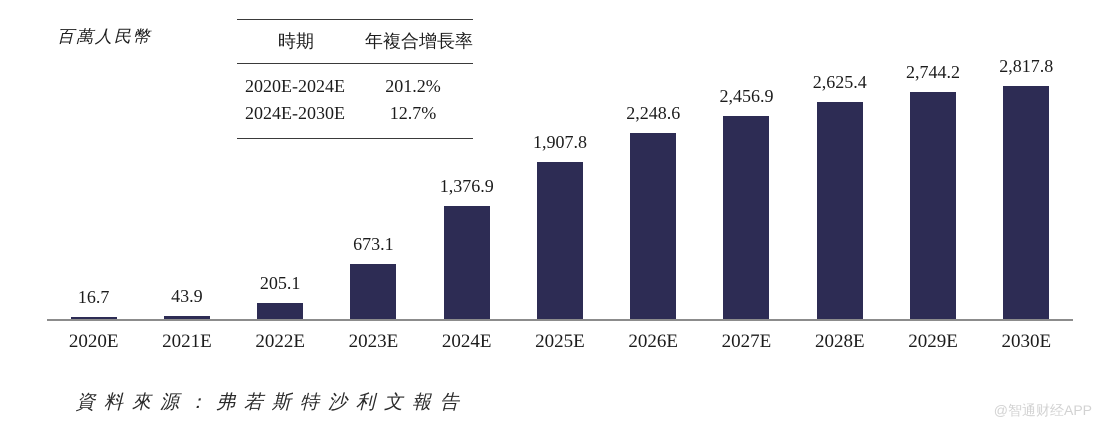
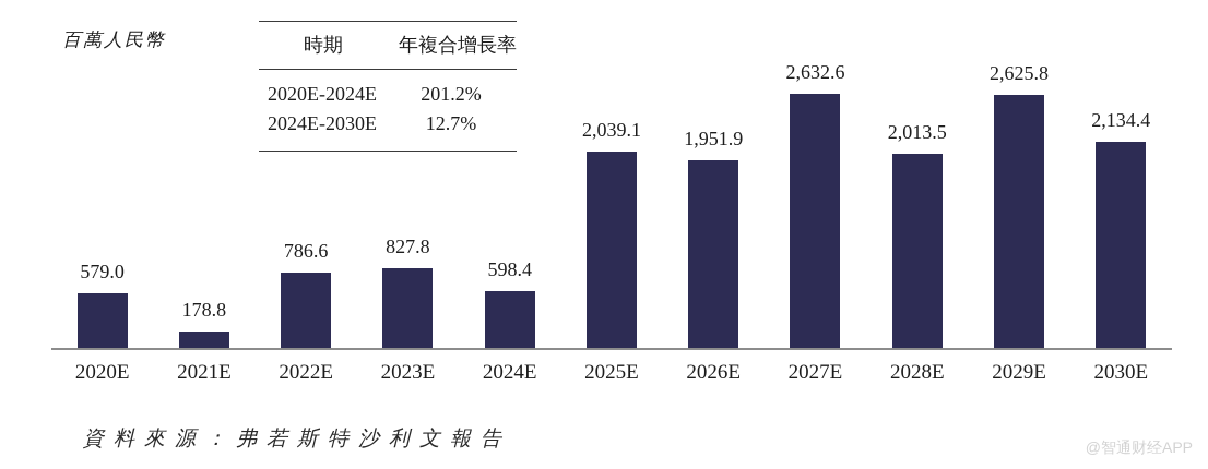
2020E: 16.7 -> 579.0
2021E: 43.9 -> 178.8
2022E: 205.1 -> 786.6
2023E: 673.1 -> 827.8
2024E: 1,376.9 -> 598.4
2025E: 1,907.8 -> 2,039.1
2026E: 2,248.6 -> 1,951.9
2027E: 2,456.9 -> 2,632.6
2028E: 2,625.4 -> 2,013.5
2029E: 2,744.2 -> 2,625.8
2030E: 2,817.8 -> 2,134.4
